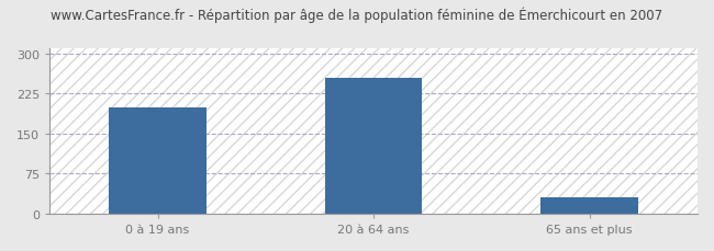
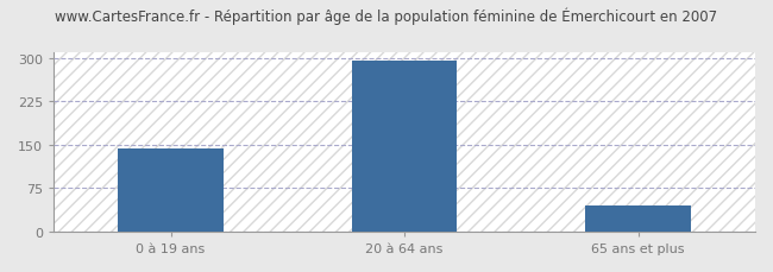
0 à 19 ans: 200 -> 144
20 à 64 ans: 255 -> 296
65 ans et plus: 30 -> 46
